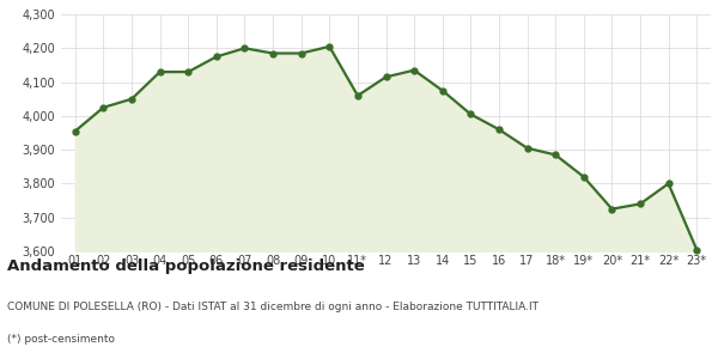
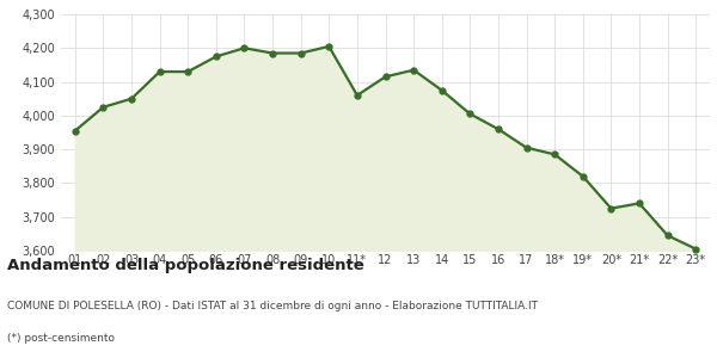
22*: 3,800 -> 3,645
